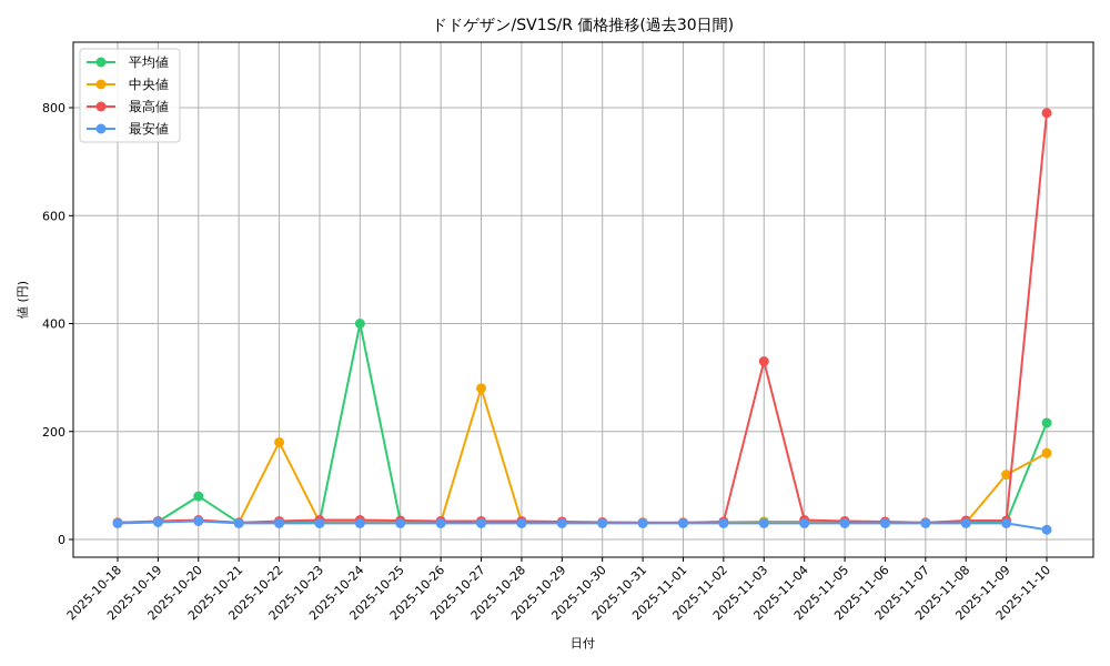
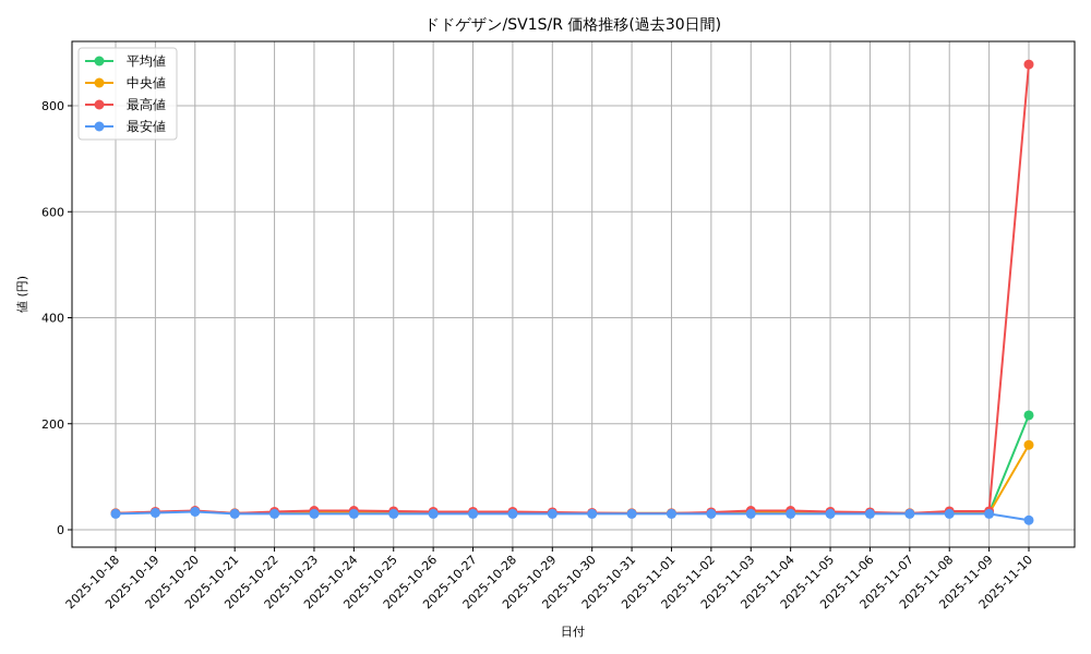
平均値/2025-10-20: 80 -> 40
中央値/2025-10-22: 180 -> 30
平均値/2025-10-24: 400 -> 30
中央値/2025-10-27: 280 -> 30
最高値/2025-11-03: 330 -> 40
中央値/2025-11-09: 120 -> 30
最高値/2025-11-10: 790 -> 880
